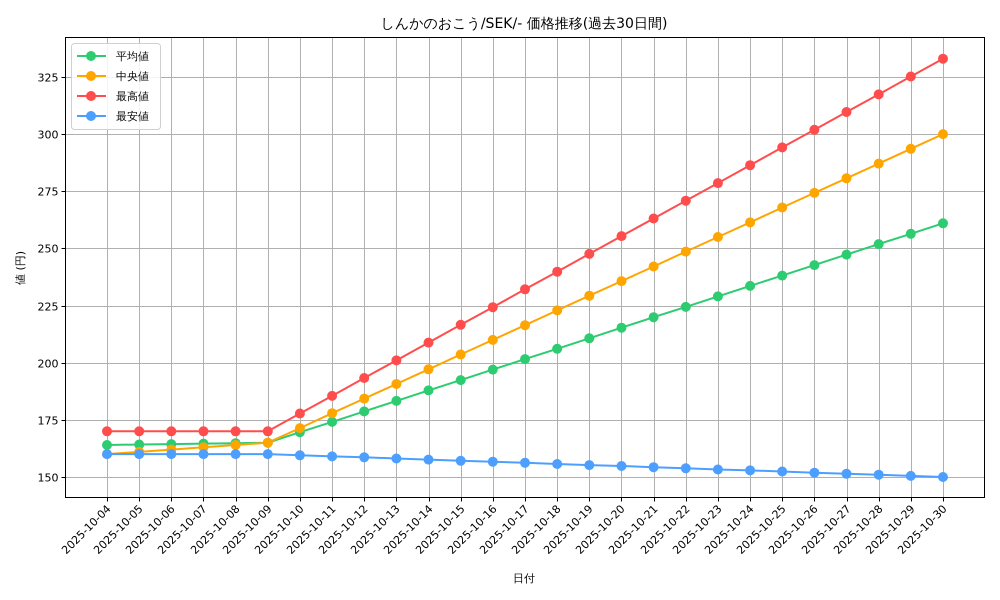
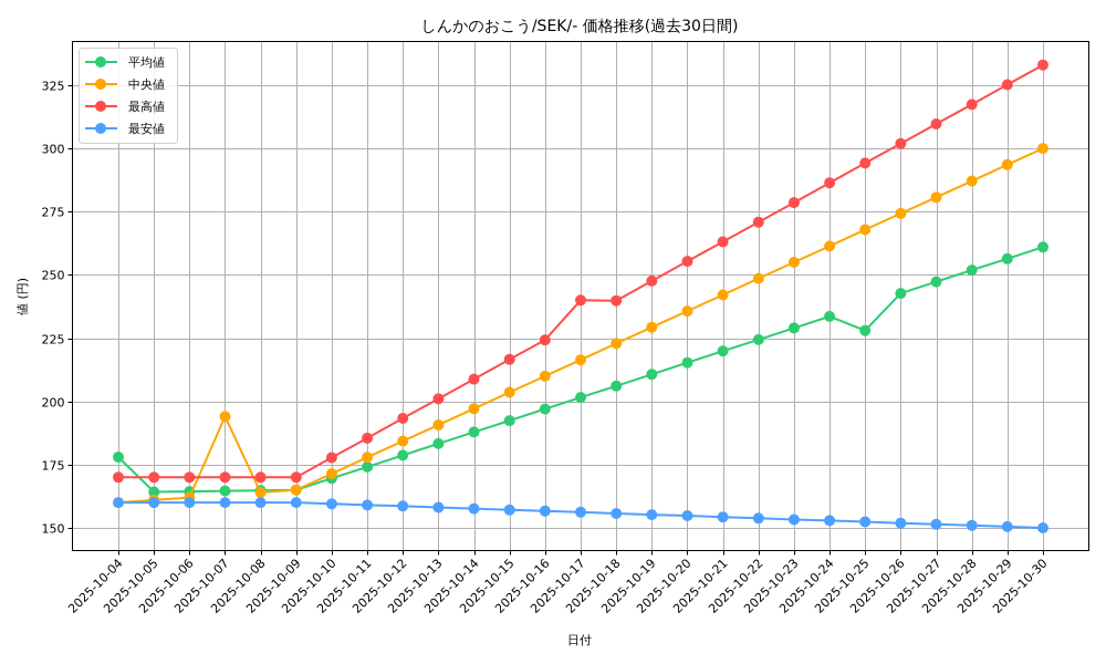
平均値/2025-10-04: 164 -> 178
中央値/2025-10-07: 163 -> 194
最高値/2025-10-17: 232 -> 240
平均値/2025-10-25: 238 -> 228
